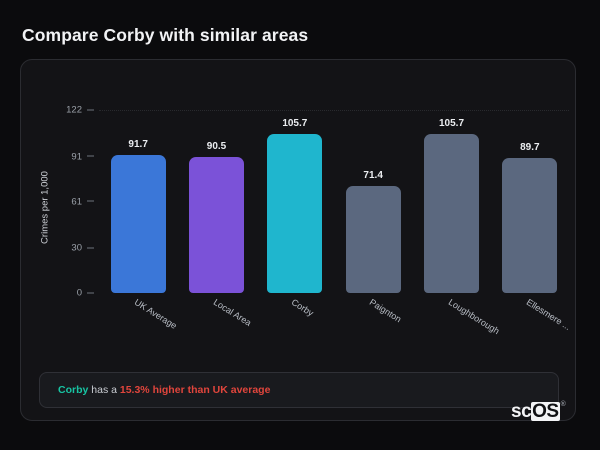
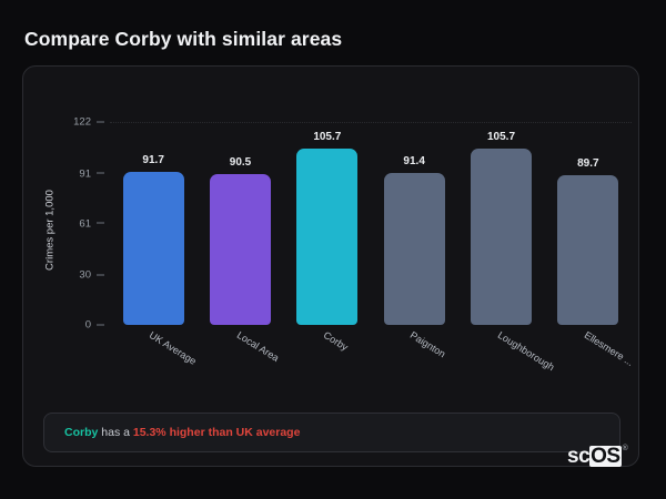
Paignton: 71.4 -> 91.4
